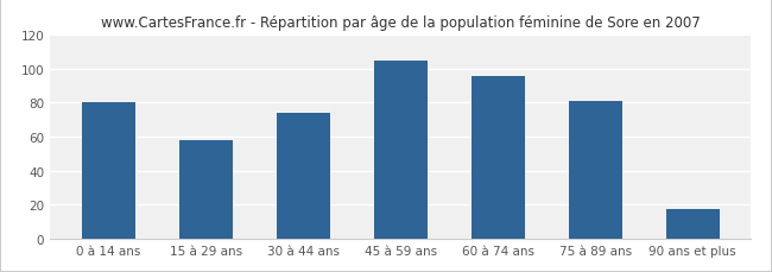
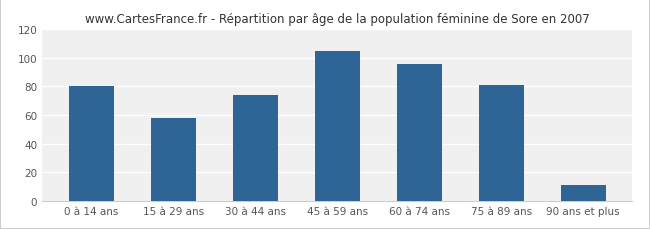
90 ans et plus: 17 -> 11
